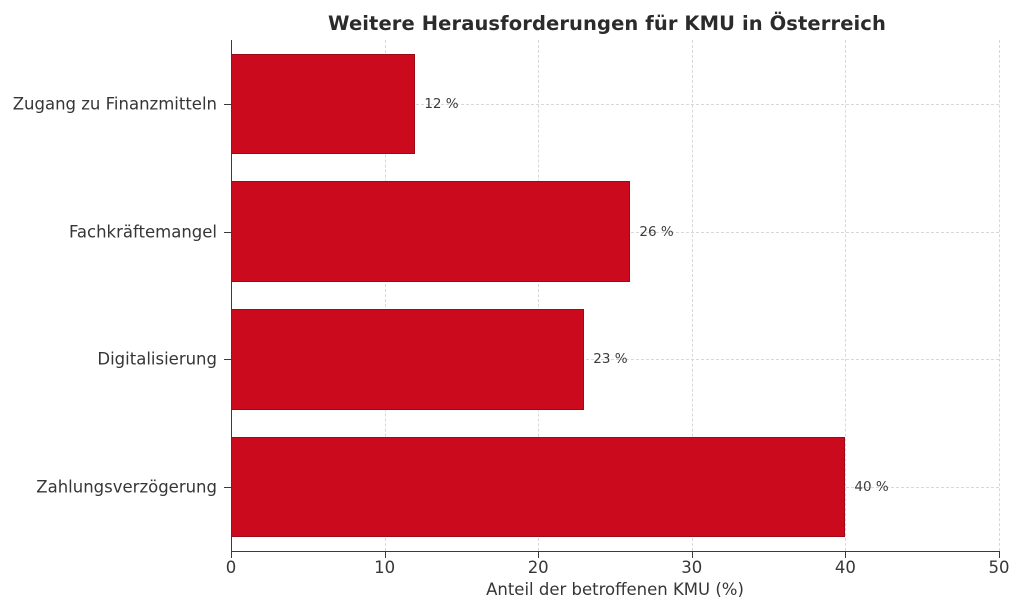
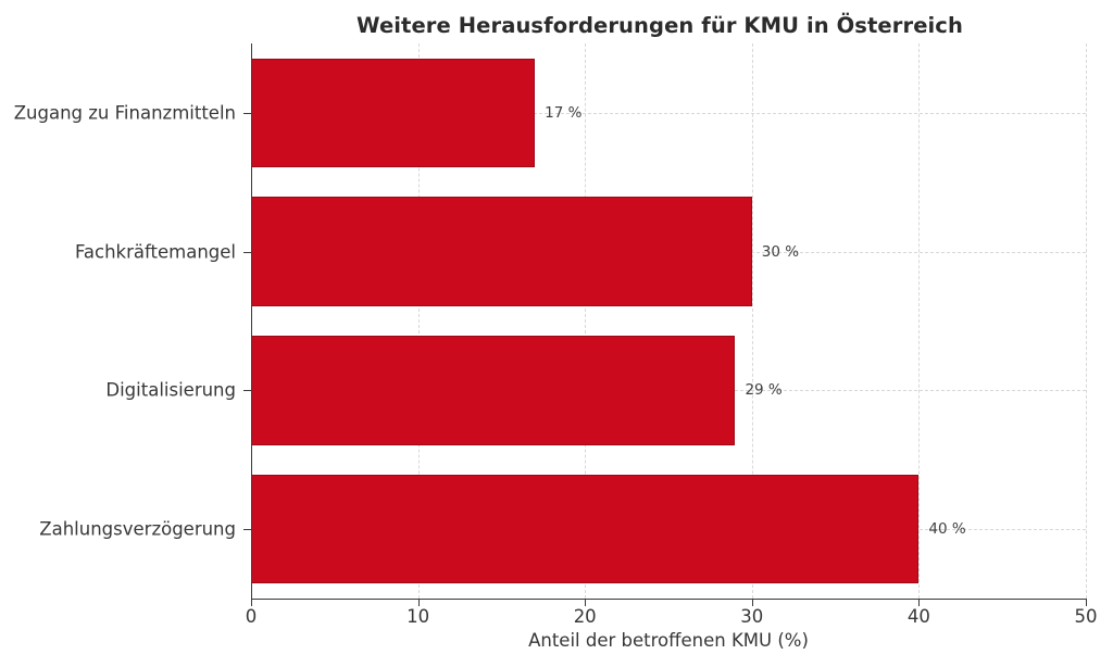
Zugang zu Finanzmitteln: 12 -> 17
Fachkräftemangel: 26 -> 30
Digitalisierung: 23 -> 29
